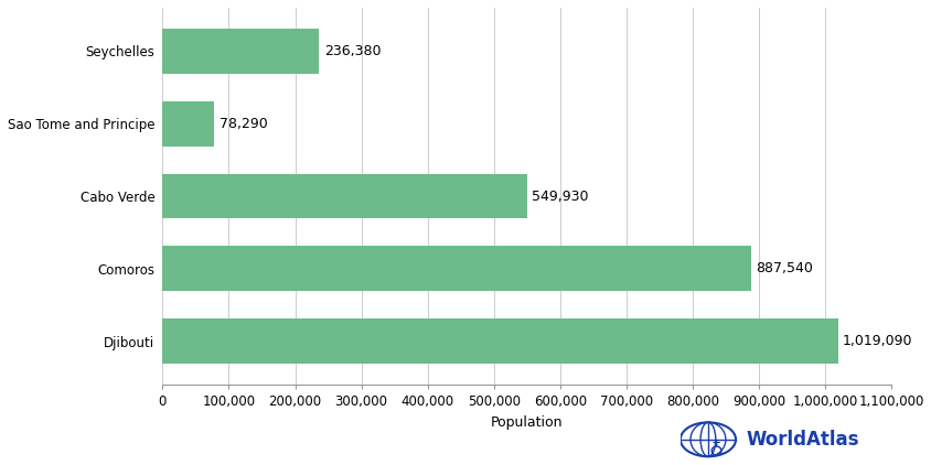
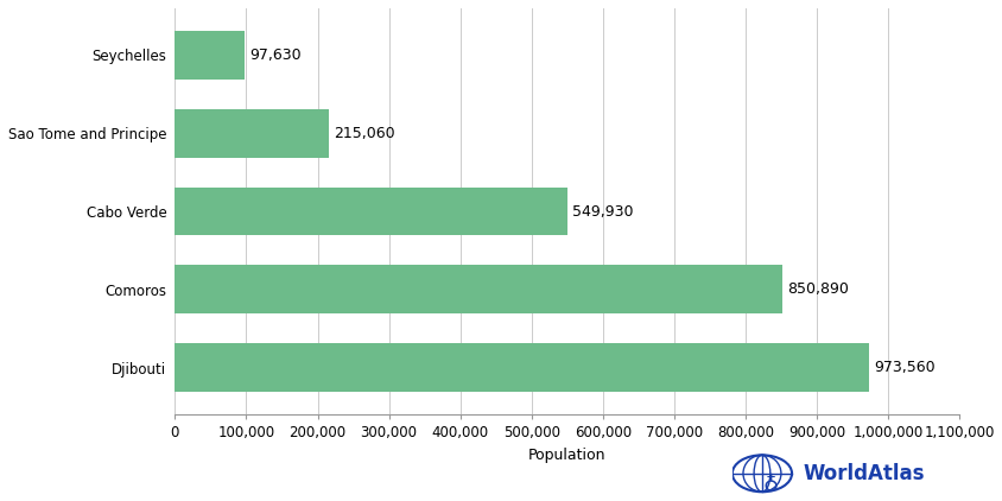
Seychelles: 236,380 -> 97,630
Sao Tome and Principe: 78,290 -> 215,060
Comoros: 887,540 -> 850,890
Djibouti: 1,019,090 -> 973,560
